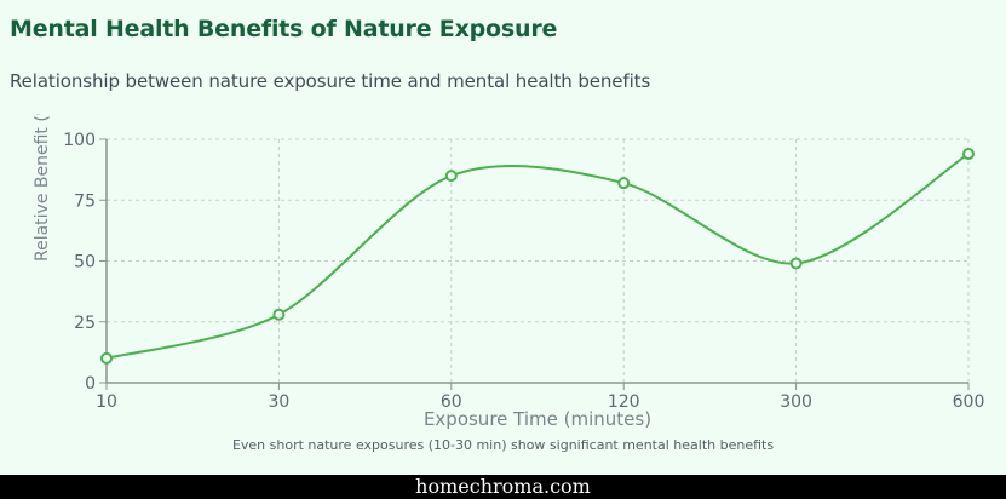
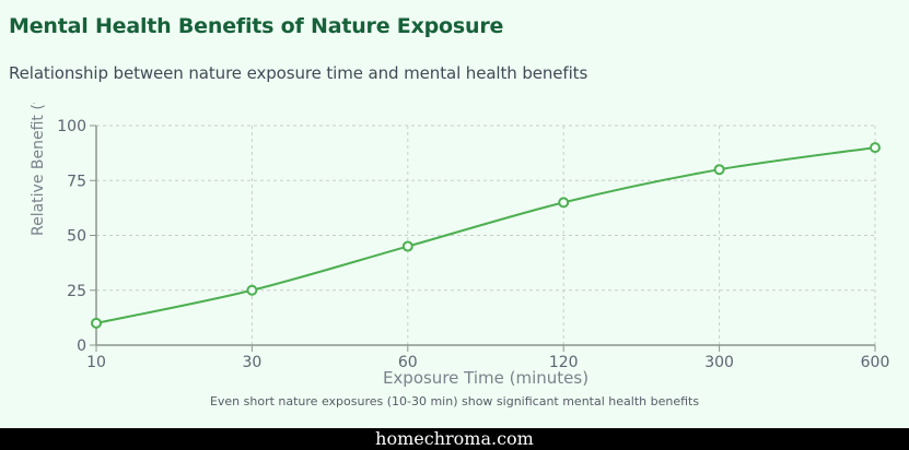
30: 28 -> 25
60: 85 -> 45
120: 82 -> 65
300: 49 -> 80
600: 94 -> 90
